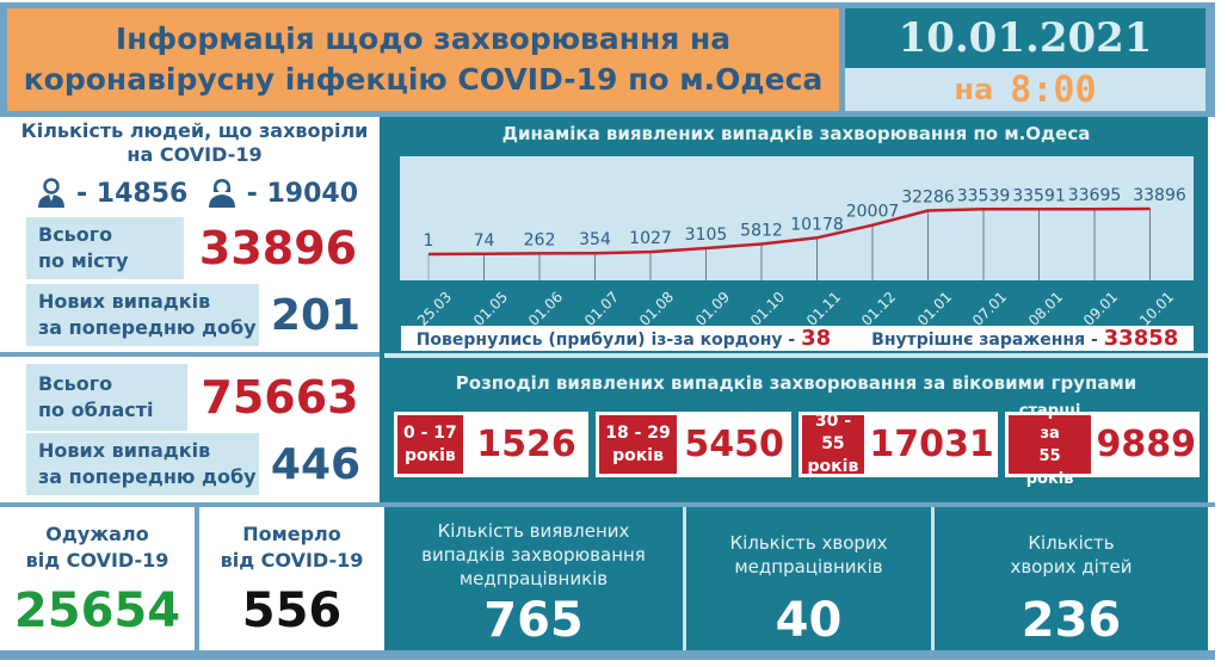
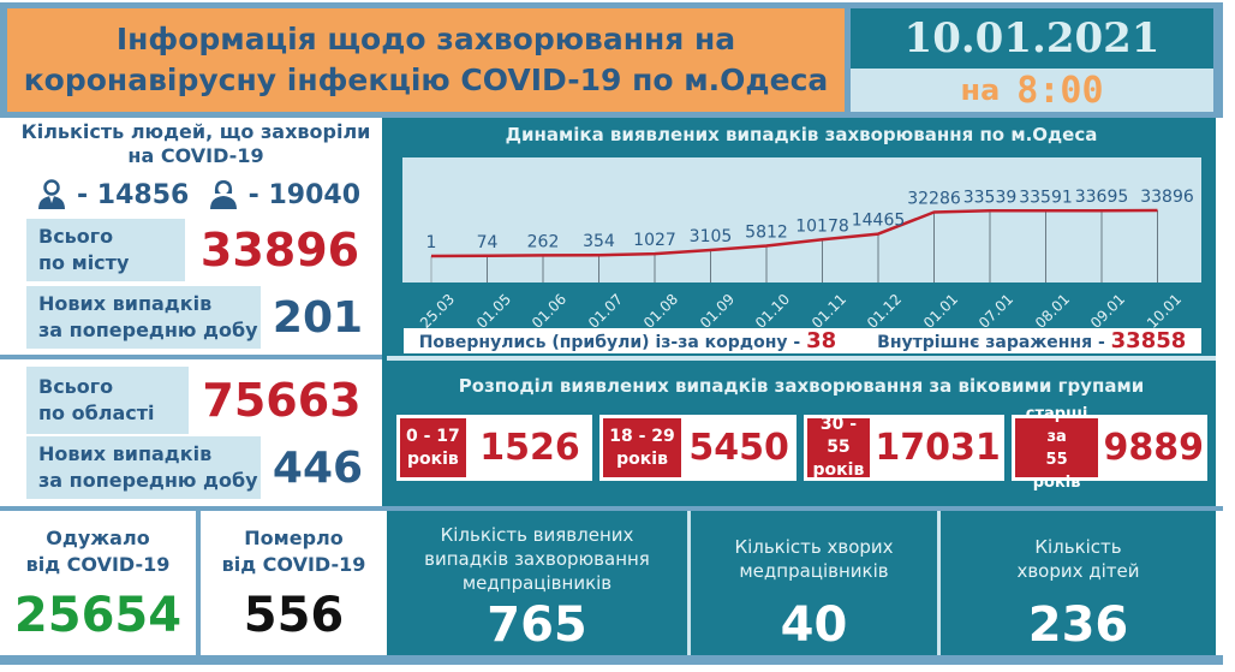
01.12: 20007 -> 14465
